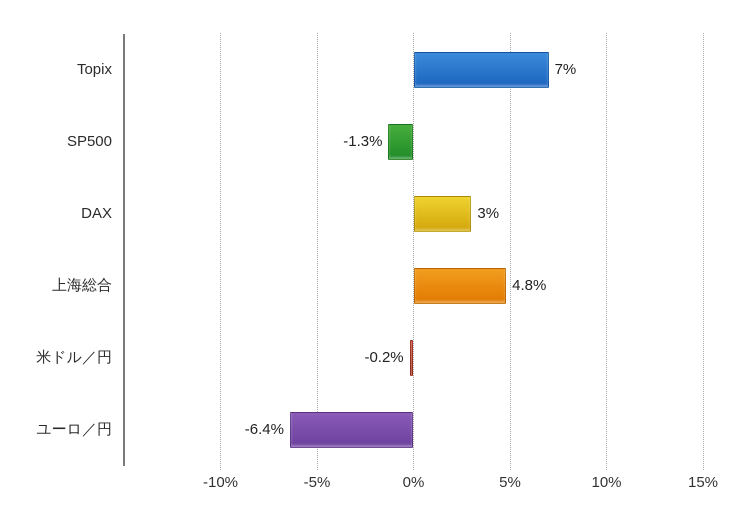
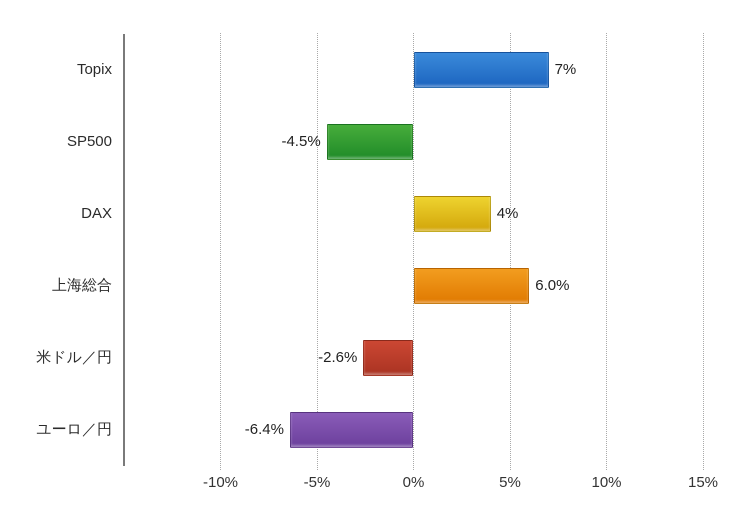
SP500: -1.3% -> -4.5%
DAX: 3% -> 4%
上海総合: 4.8% -> 6.0%
米ドル／円: -0.2% -> -2.6%
